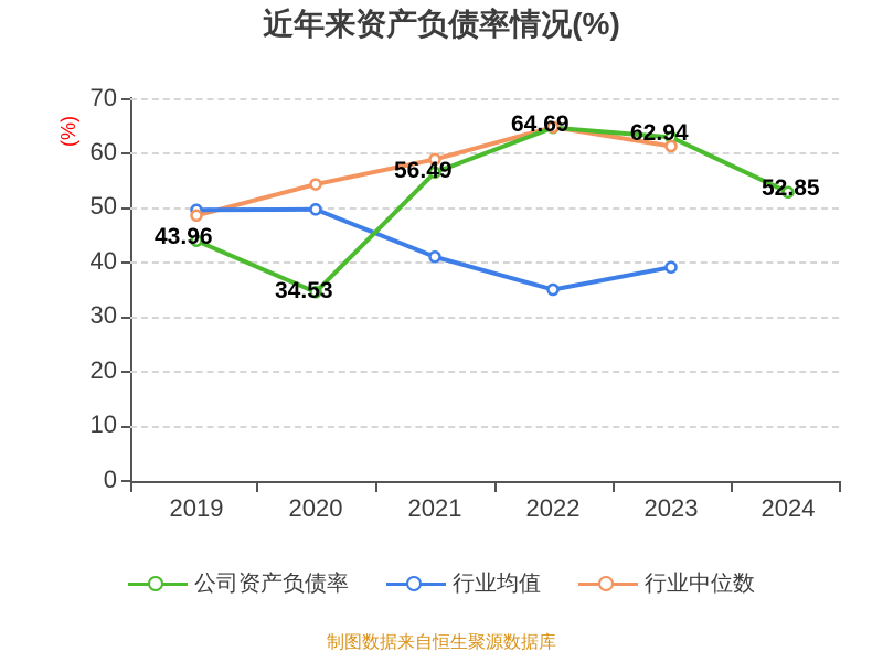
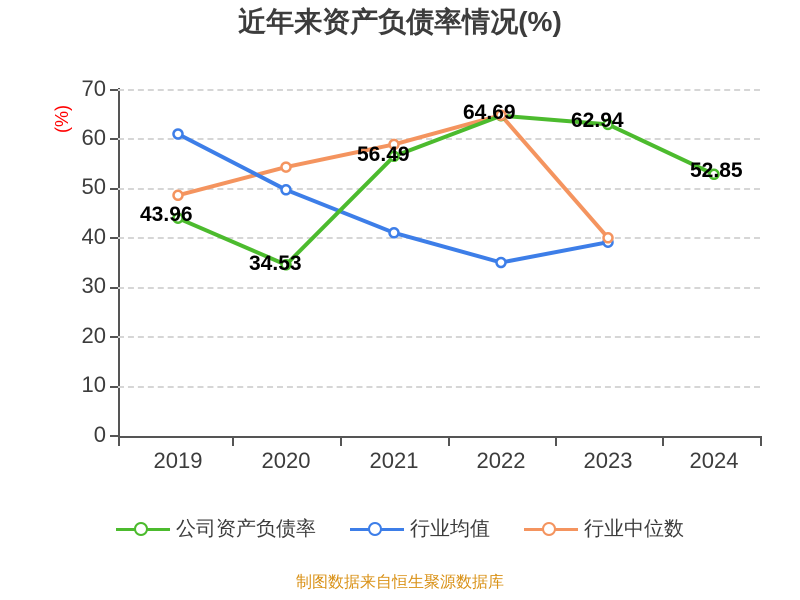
行业均值/2019: 50 -> 61
行业中位数/2023: 61 -> 40
